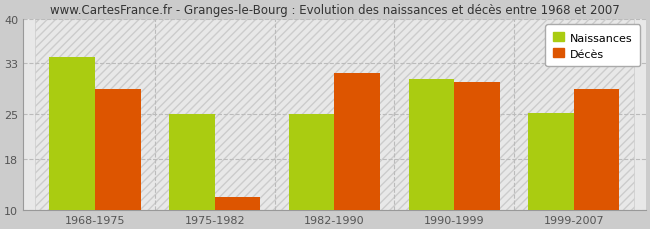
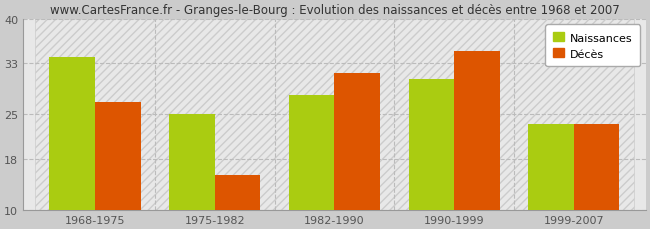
Décès/1968-1975: 29.0 -> 27.0
Décès/1975-1982: 12.0 -> 15.5
Naissances/1982-1990: 25.0 -> 28.0
Décès/1990-1999: 30.0 -> 35.0
Naissances/1999-2007: 25.2 -> 23.5
Décès/1999-2007: 29.0 -> 23.5
